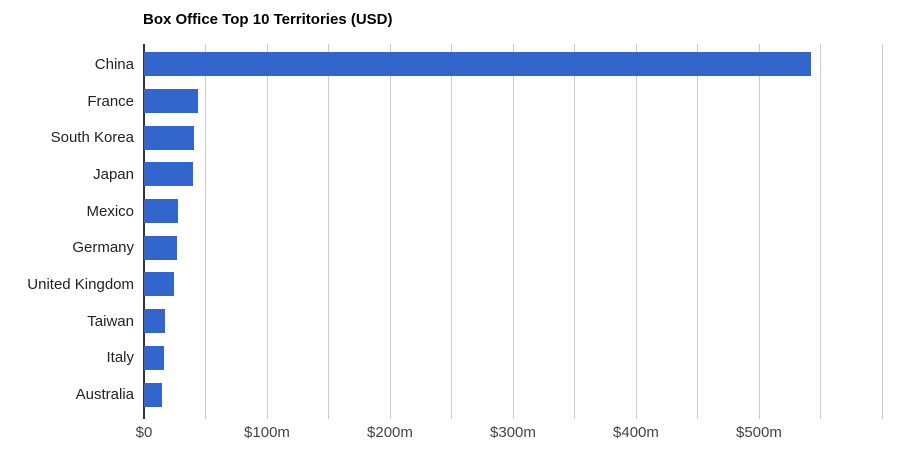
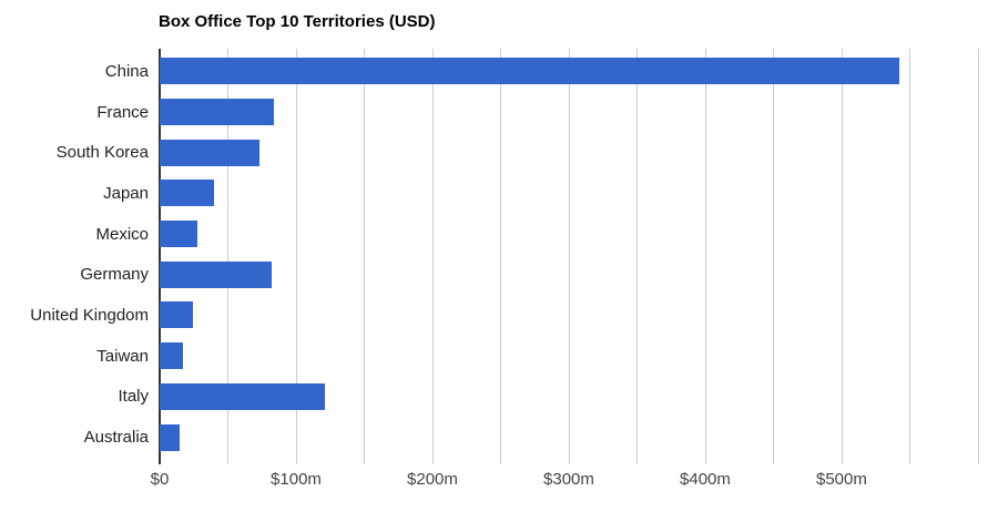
France: $44m -> $84m
South Korea: $41m -> $73m
Germany: $27m -> $82m
Italy: $16m -> $121m
